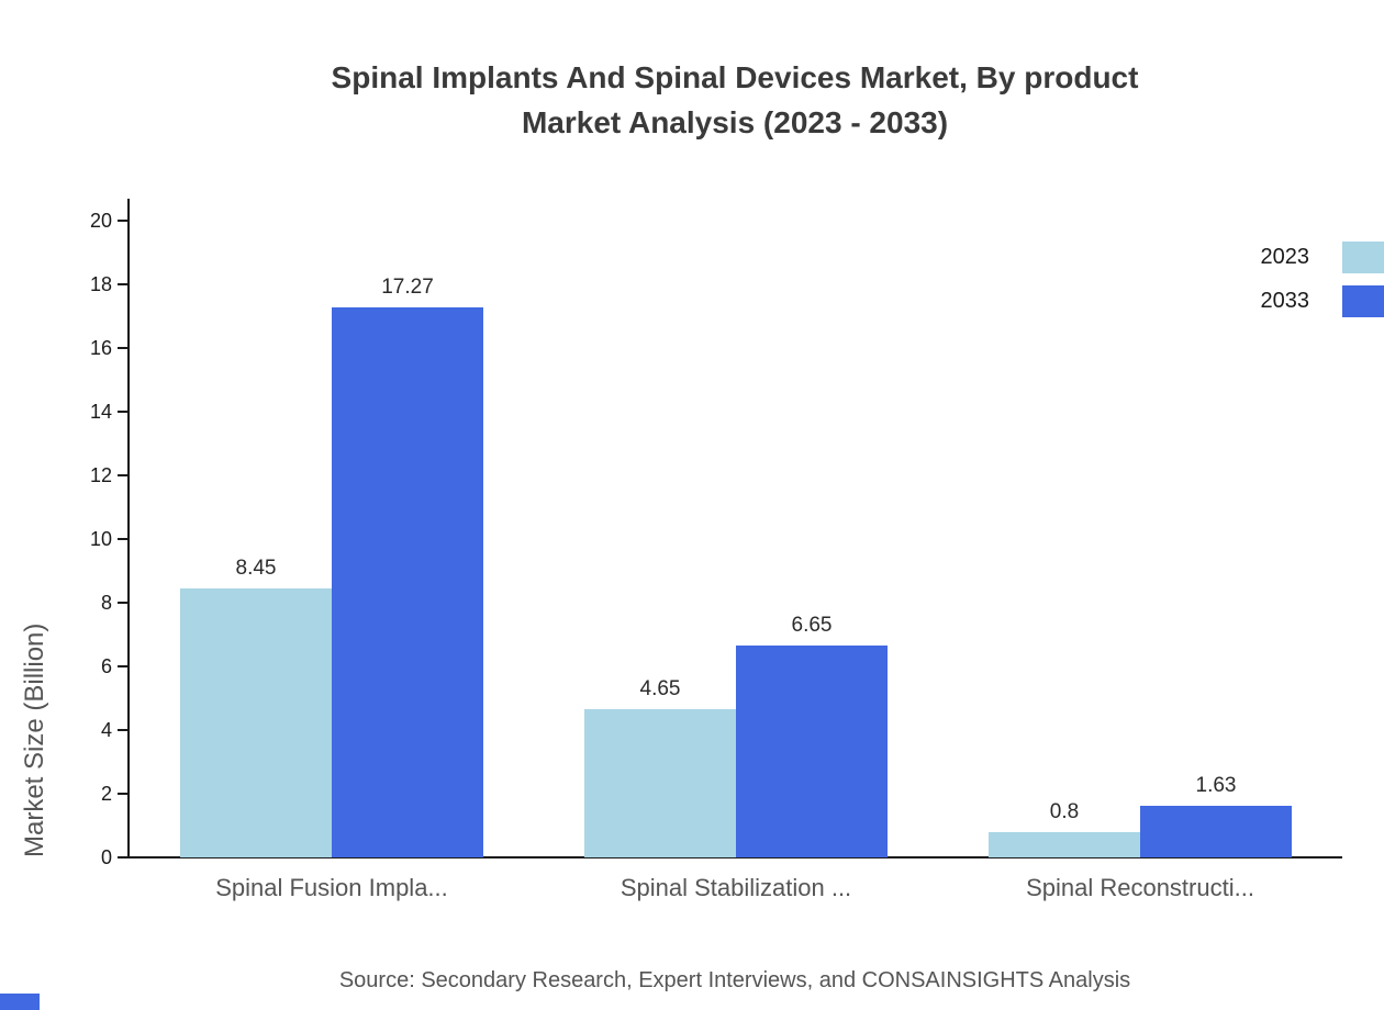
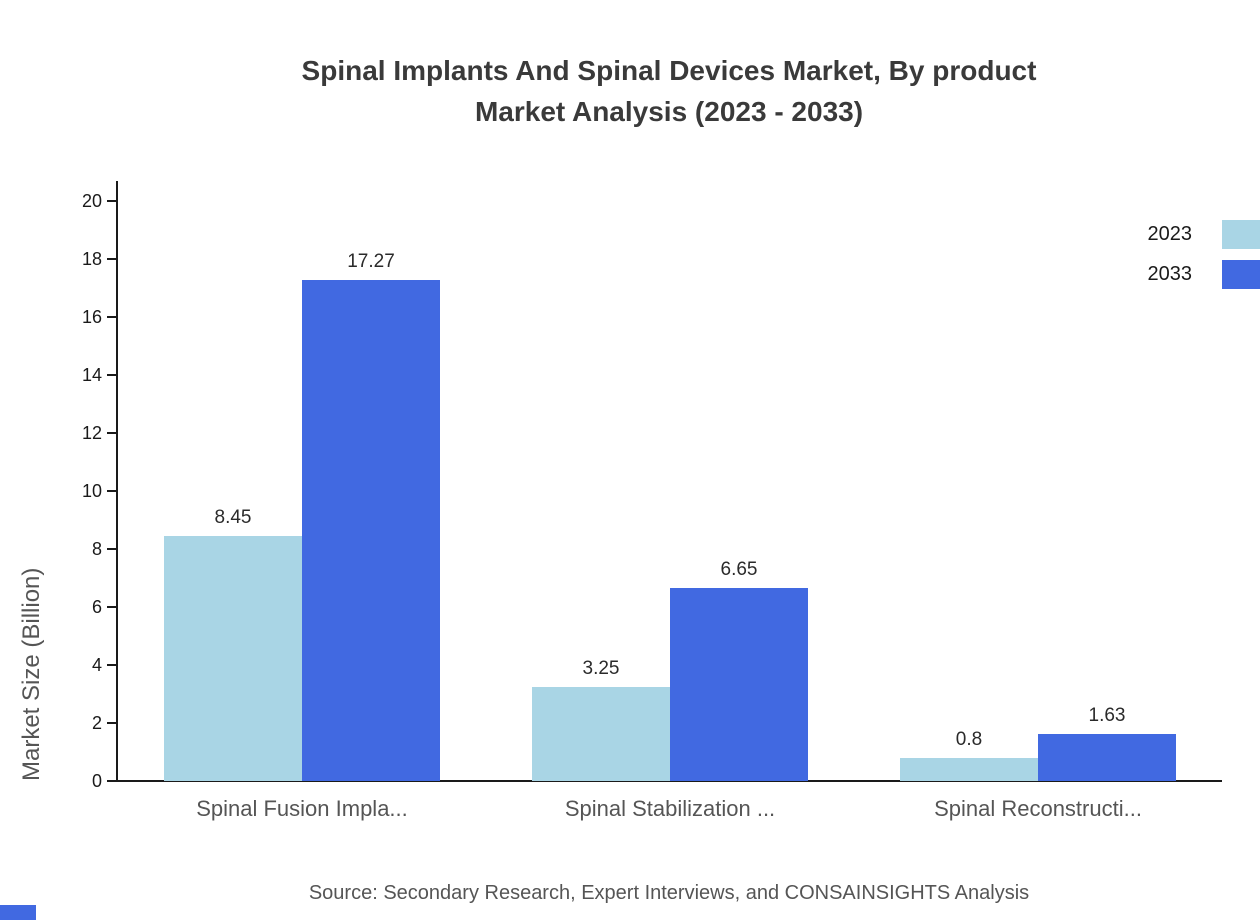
2023/Spinal Stabilization ...: 4.65 -> 3.25
